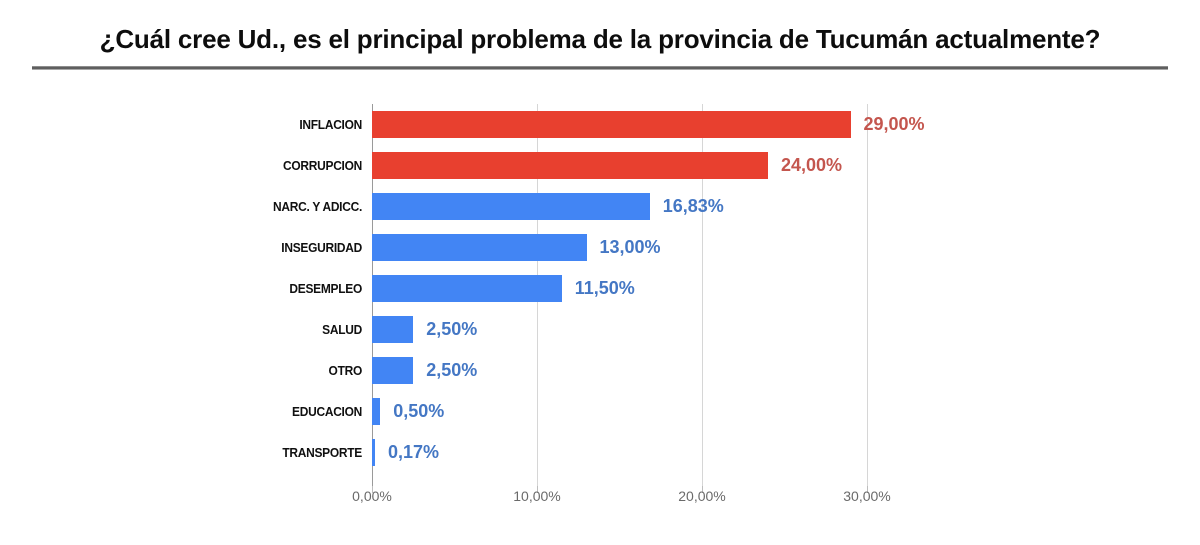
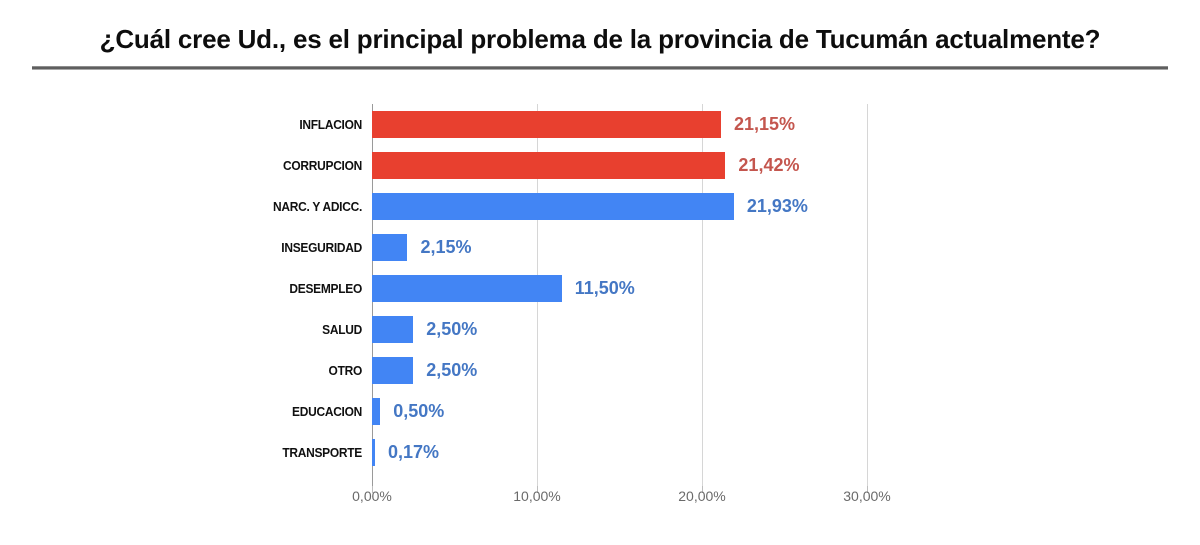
INFLACION: 29,00% -> 21,15%
CORRUPCION: 24,00% -> 21,42%
NARC. Y ADICC.: 16,83% -> 21,93%
INSEGURIDAD: 13,00% -> 2,15%
